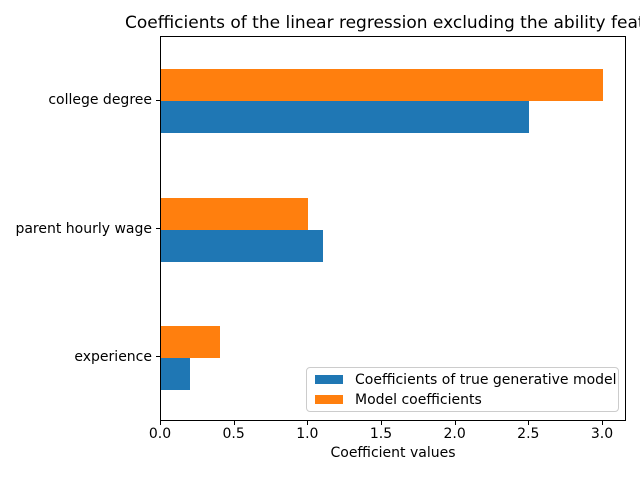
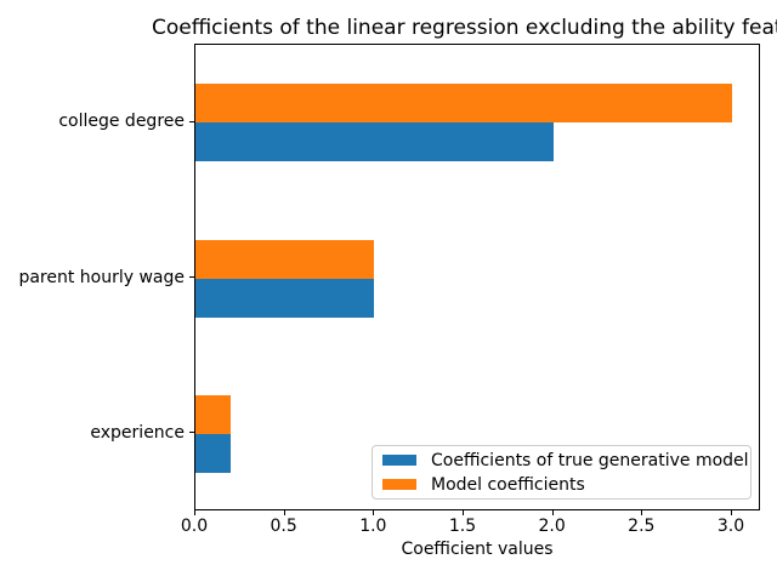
Coefficients of true generative model/college degree: 2.5 -> 2.0
Coefficients of true generative model/parent hourly wage: 1.1 -> 1.0
Model coefficients/experience: 0.4 -> 0.2
